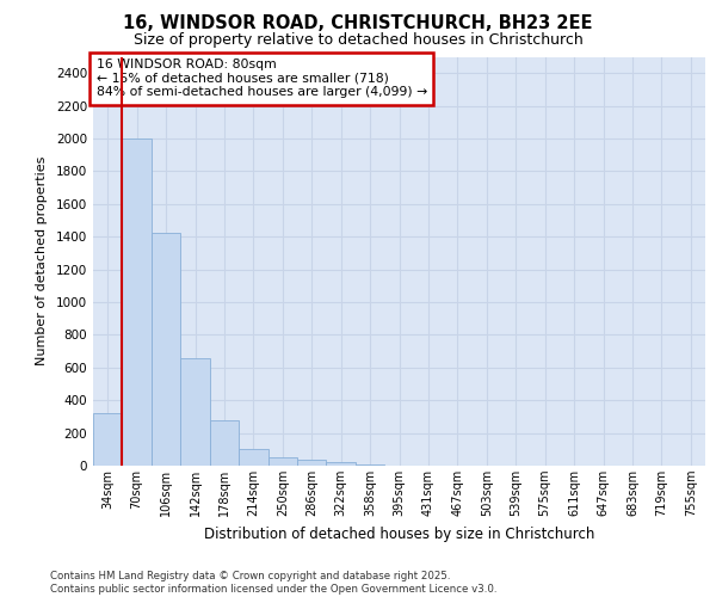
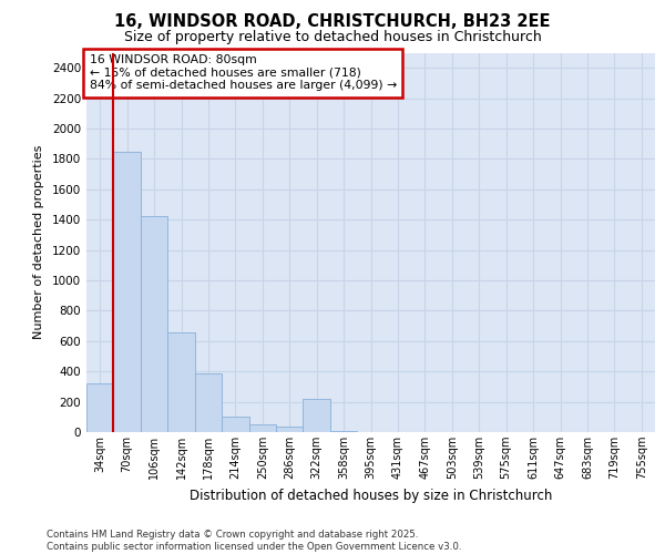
70sqm: 2000 -> 1850
178sqm: 280 -> 390
322sqm: 20 -> 220
